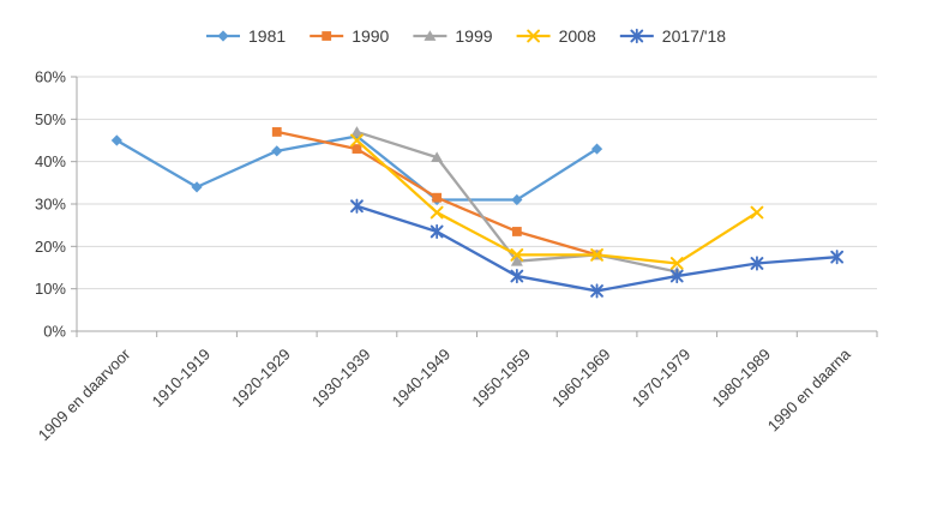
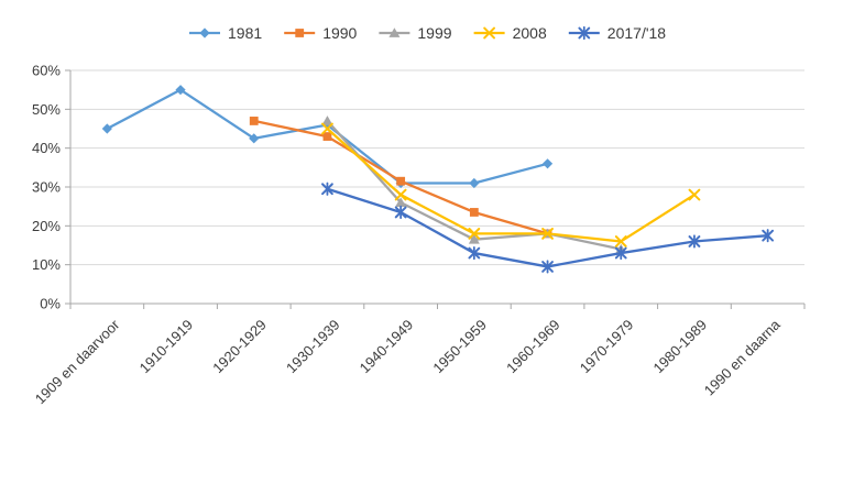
1981/1910-1919: 34% -> 55%
1999/1940-1949: 41% -> 26%
1981/1960-1969: 43% -> 36%
